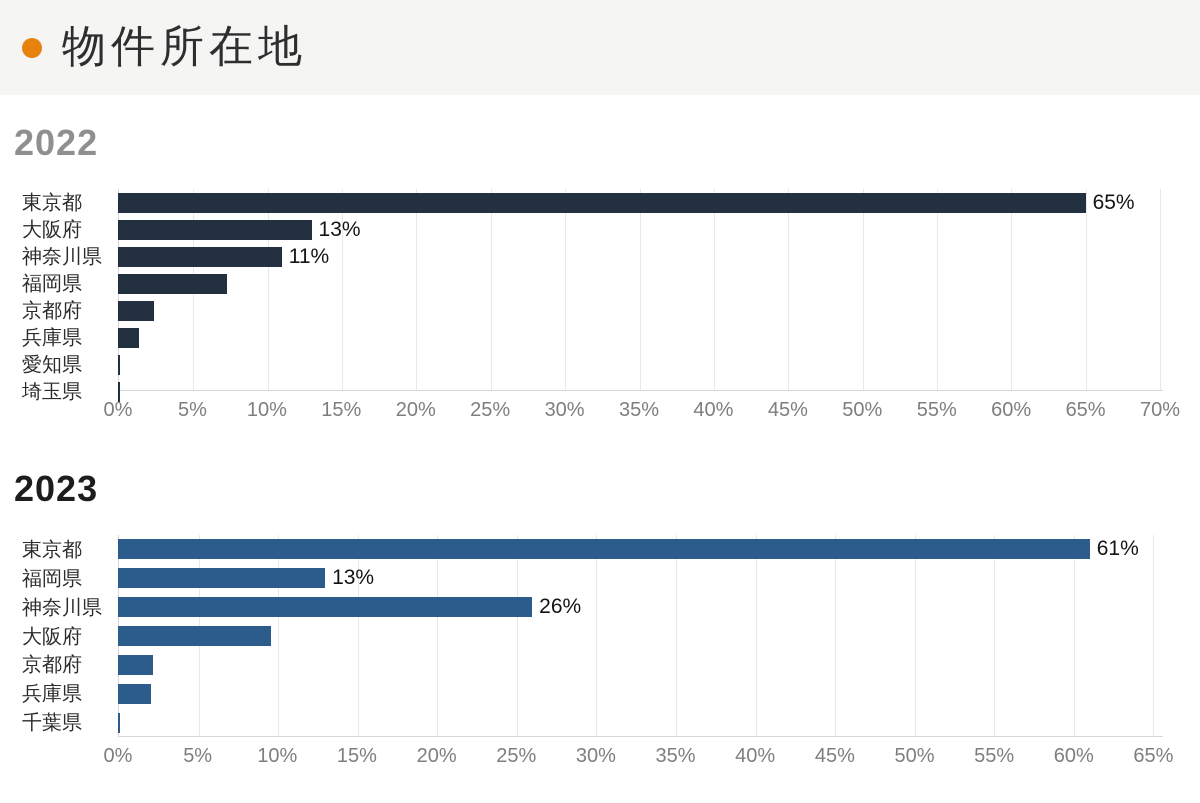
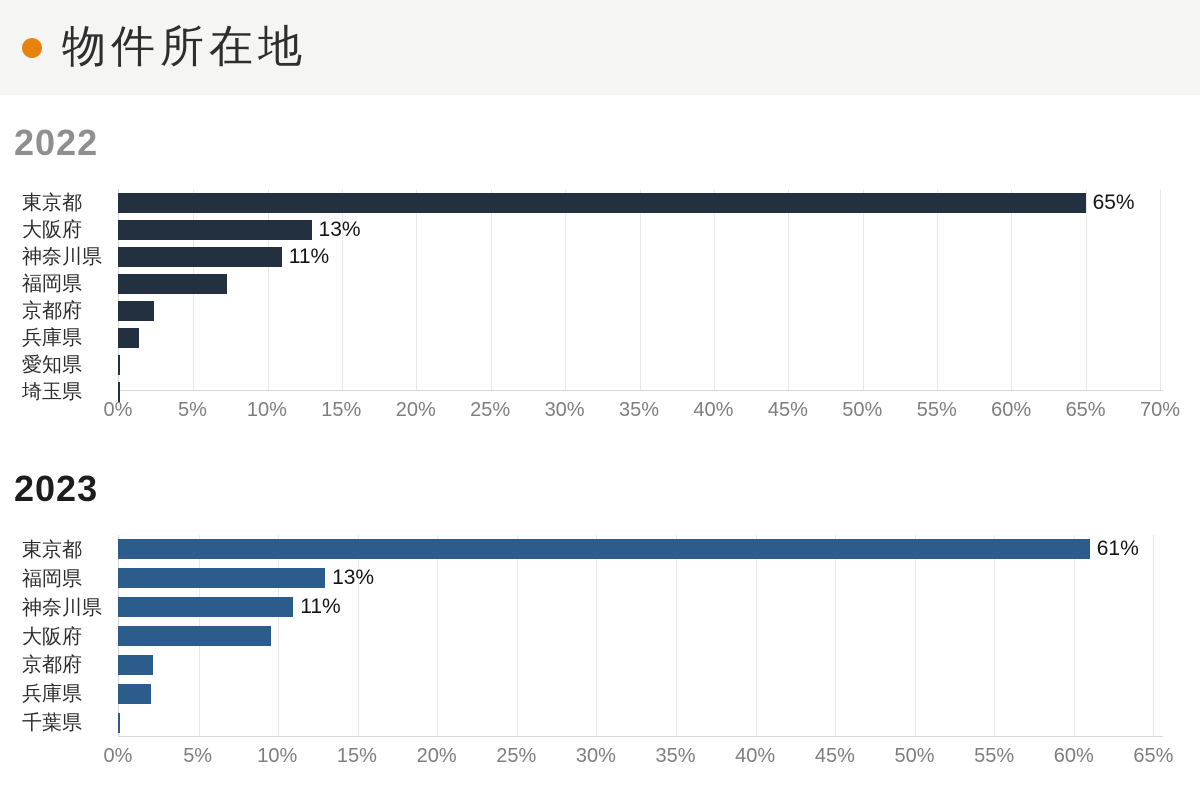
2023/神奈川県: 26% -> 11%
